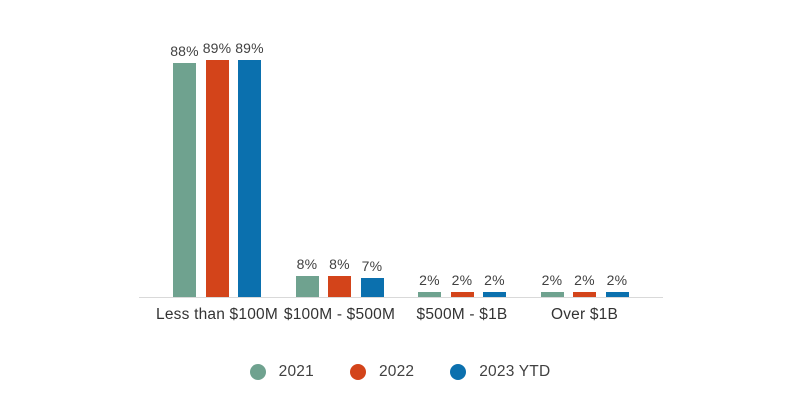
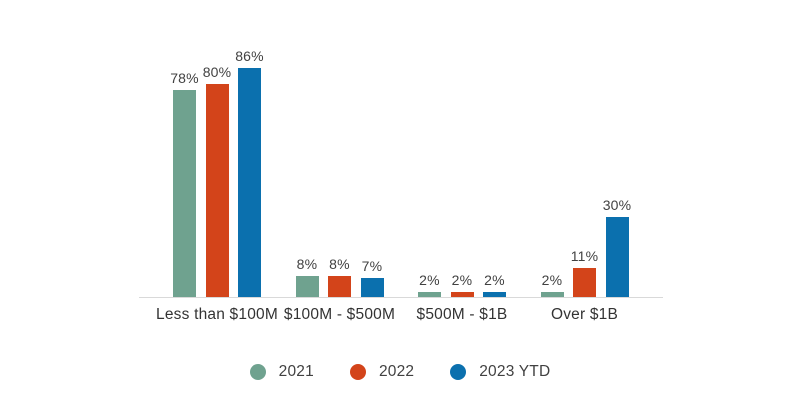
2021/Less than $100M: 88% -> 78%
2022/Less than $100M: 89% -> 80%
2023 YTD/Less than $100M: 89% -> 86%
2022/Over $1B: 2% -> 11%
2023 YTD/Over $1B: 2% -> 30%
